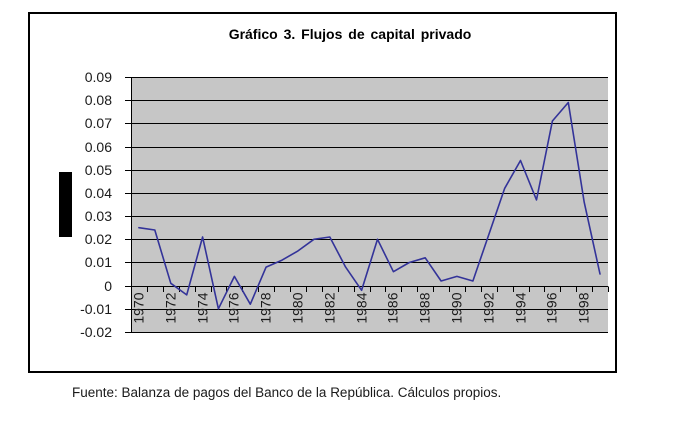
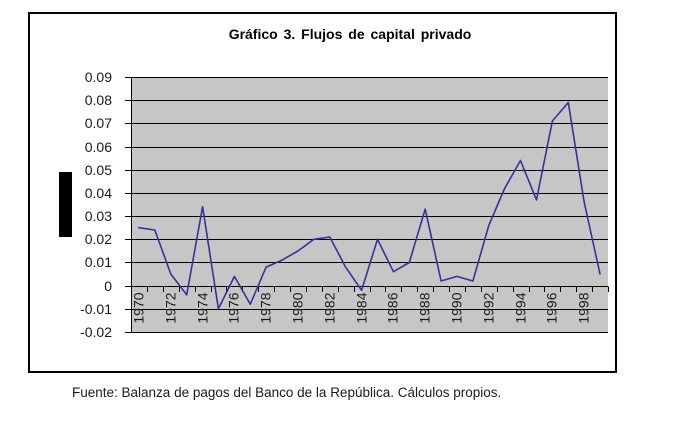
1972: 0.001 -> 0.005
1974: 0.021 -> 0.034
1988: 0.012 -> 0.033
1992: 0.022 -> 0.026
